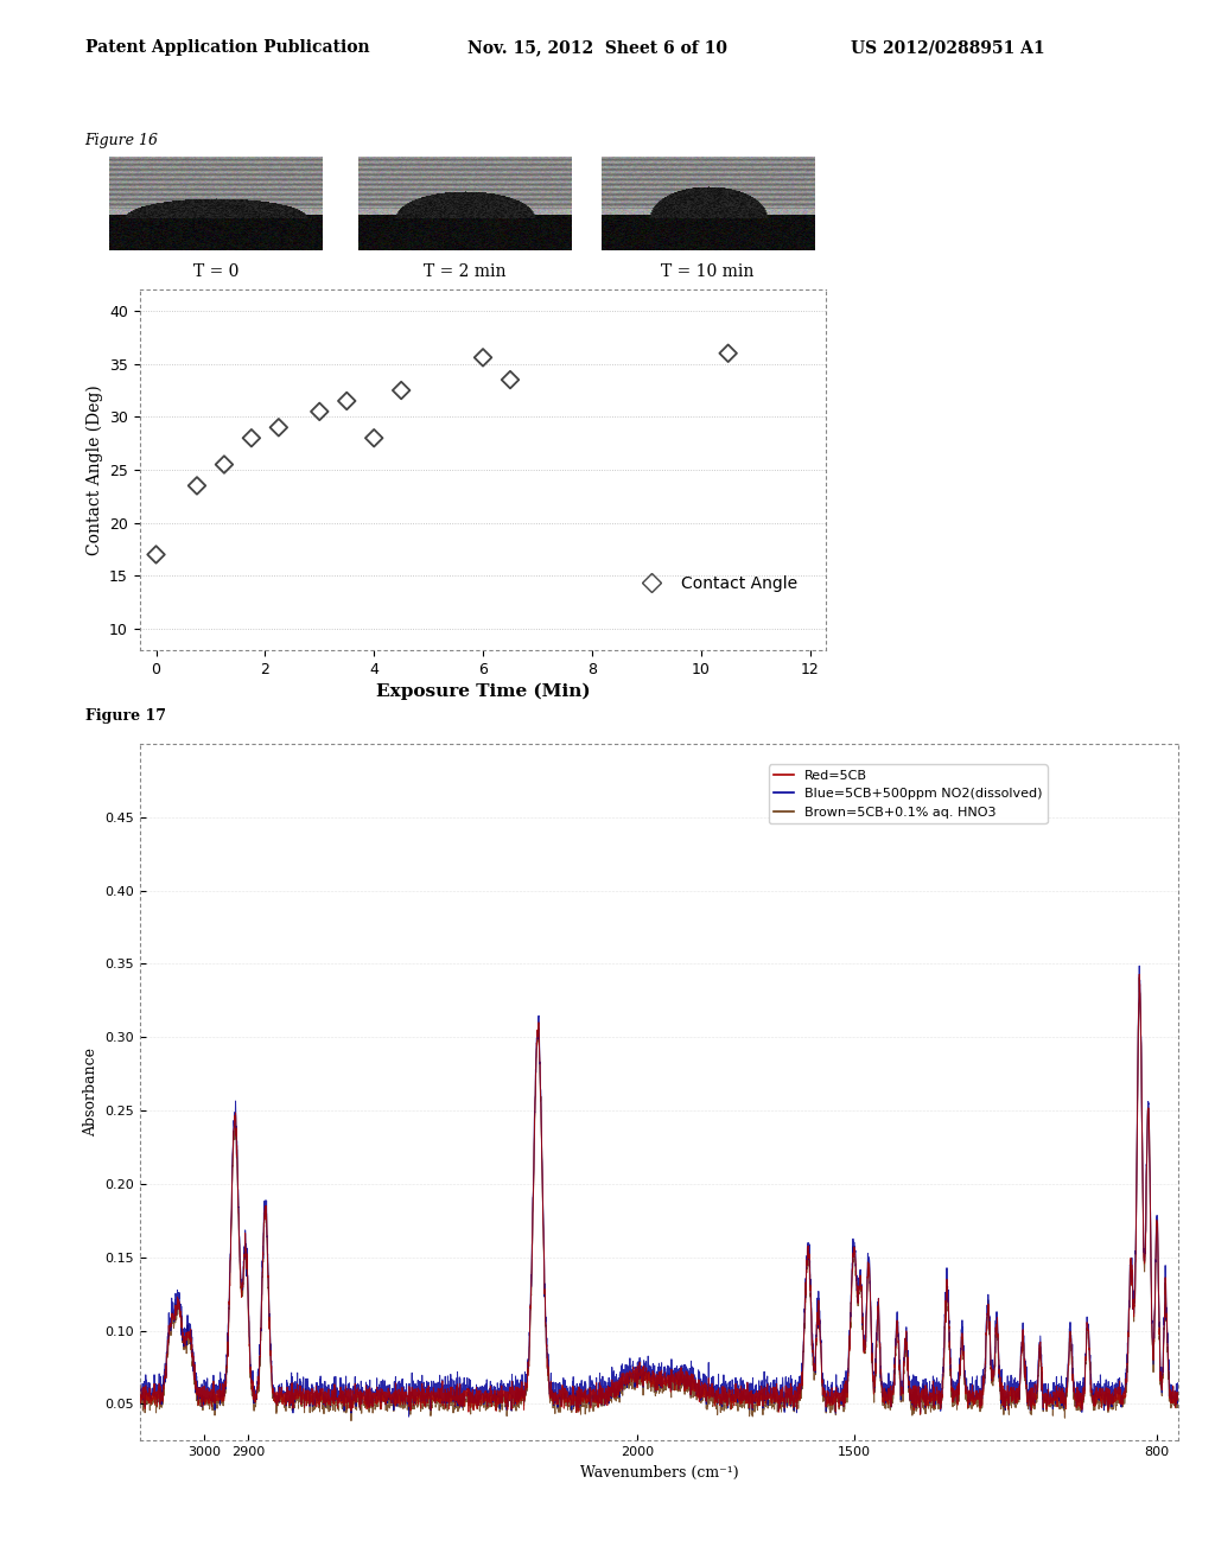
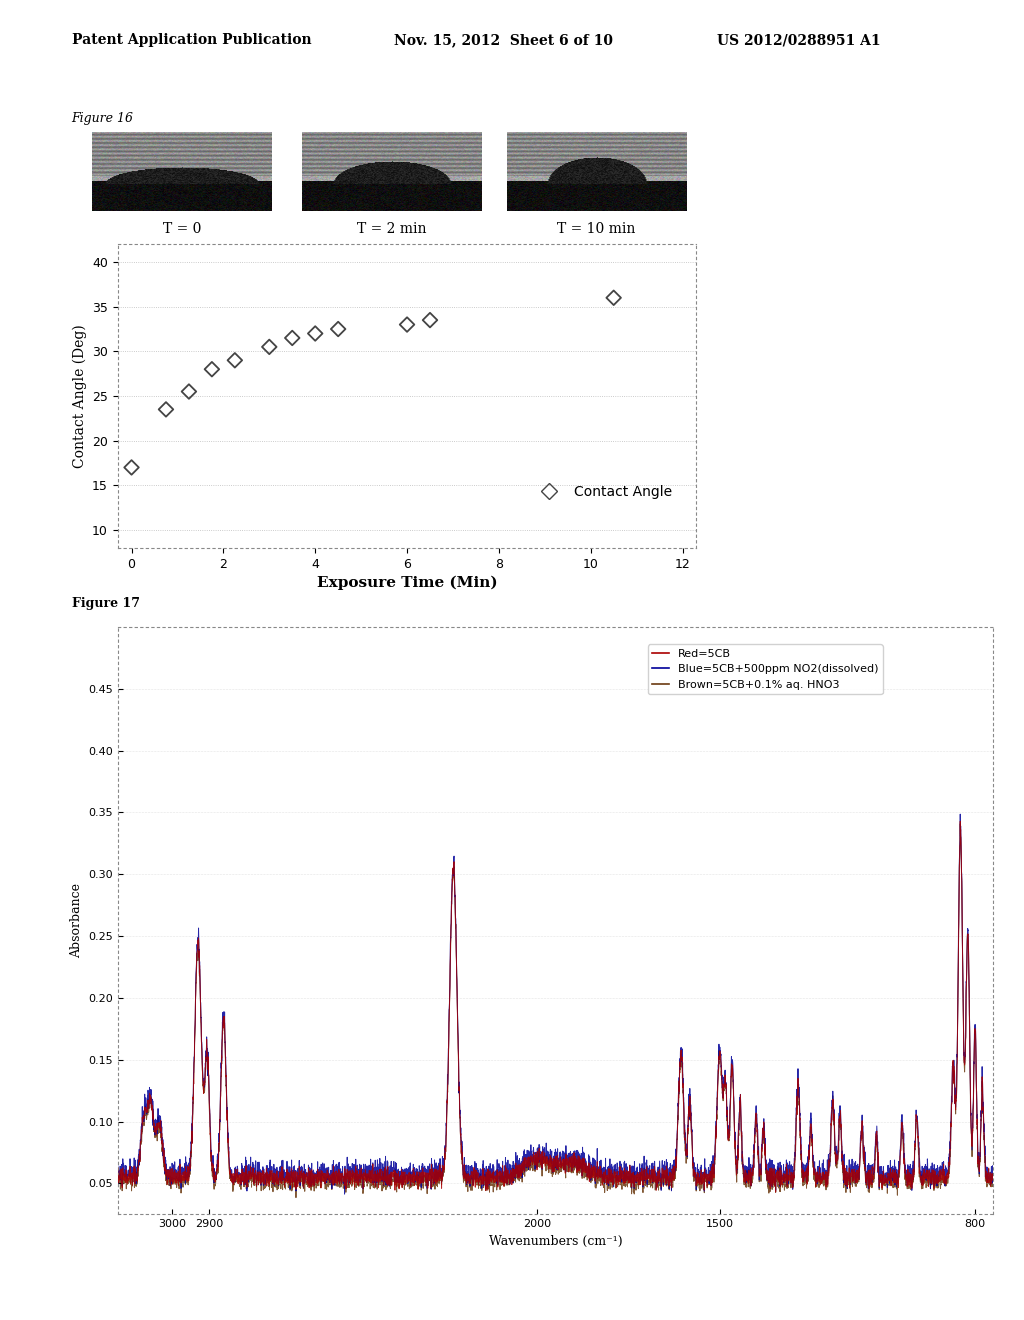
4: 28.0 -> 32.0
6: 35.6 -> 33.0
